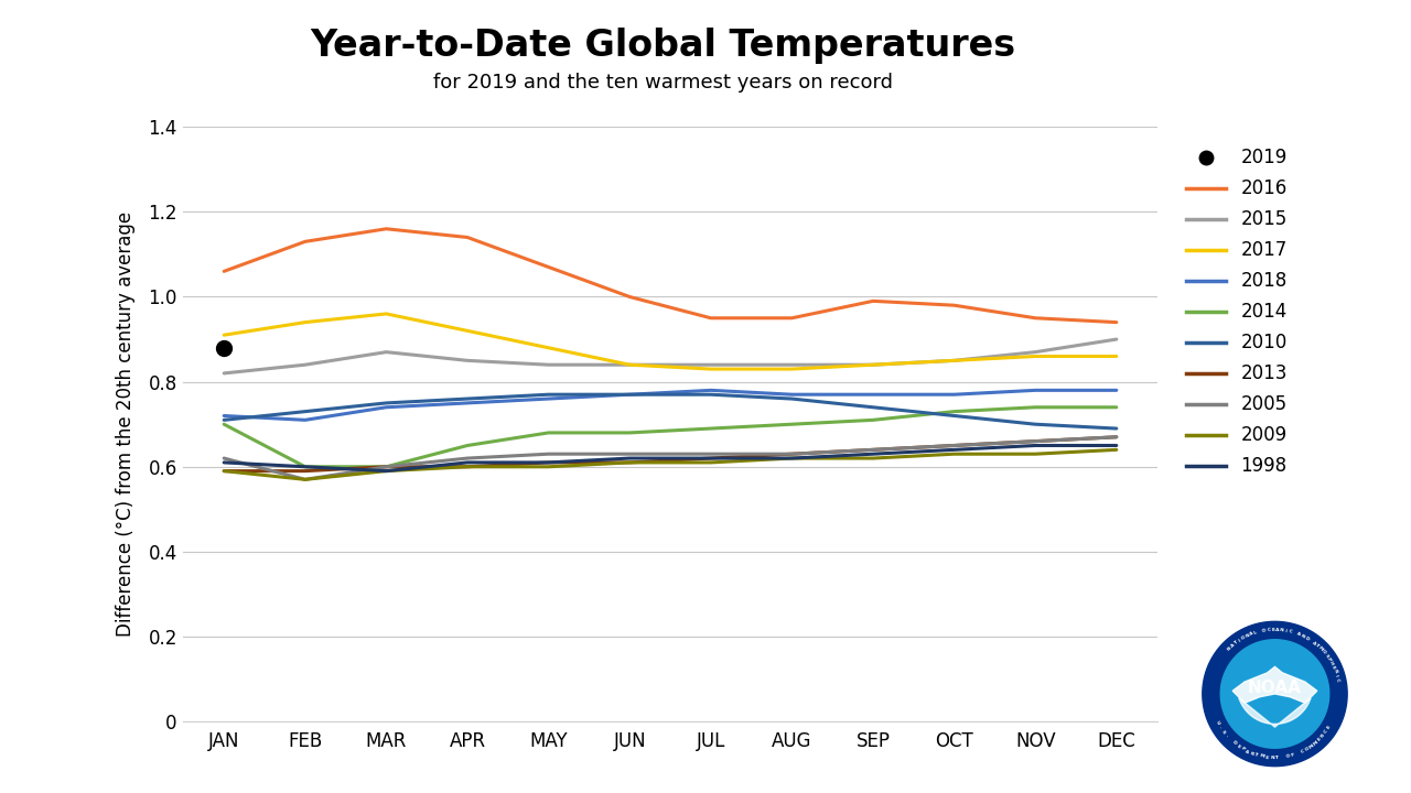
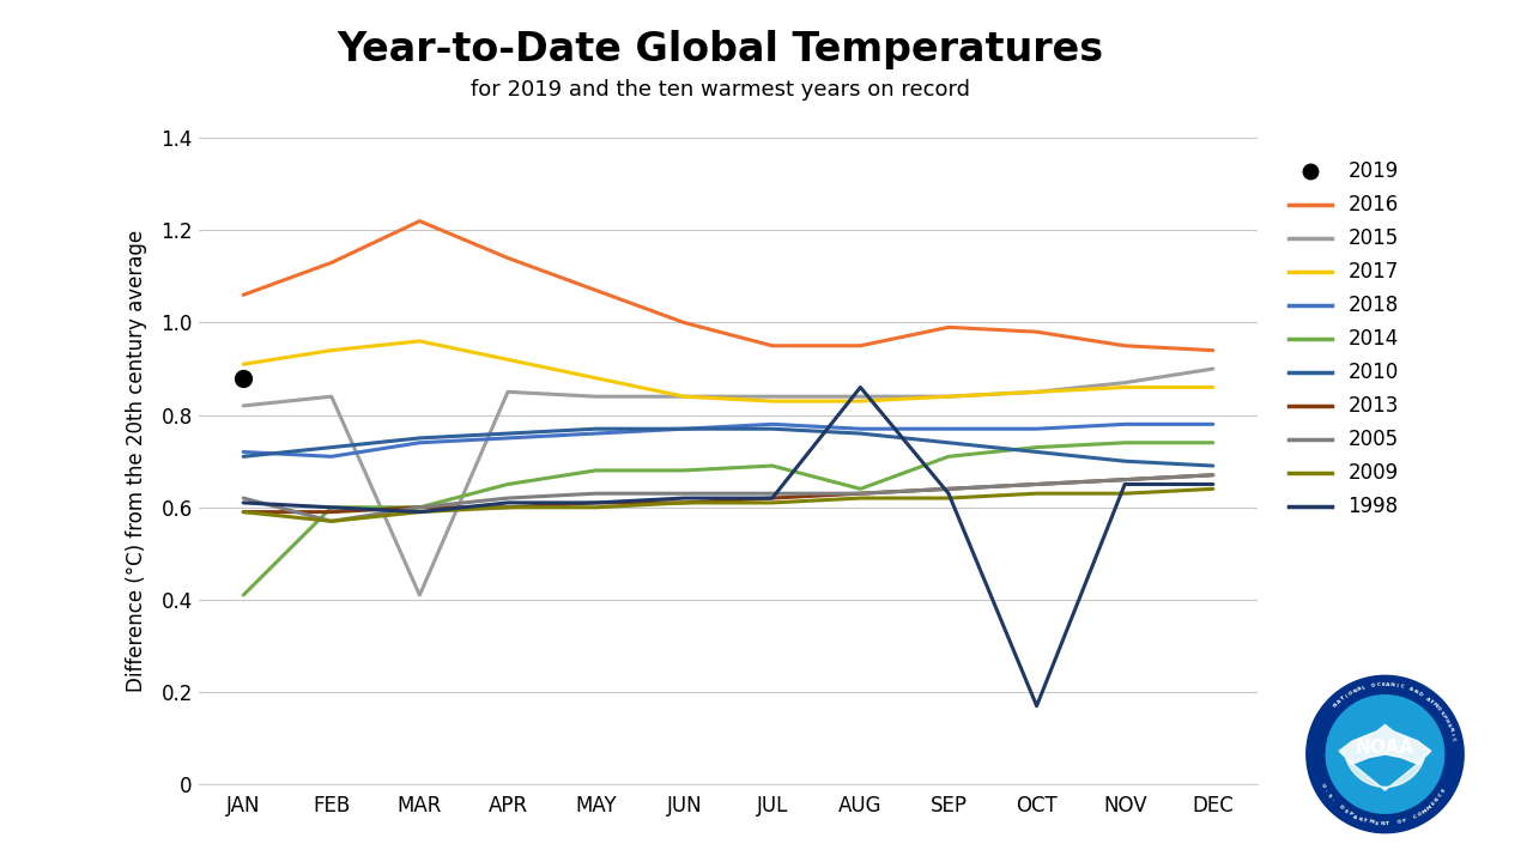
2014/JAN: 0.70 -> 0.41
2016/MAR: 1.16 -> 1.22
2015/MAR: 0.87 -> 0.41
2014/AUG: 0.70 -> 0.64
1998/AUG: 0.62 -> 0.86
1998/OCT: 0.64 -> 0.17
